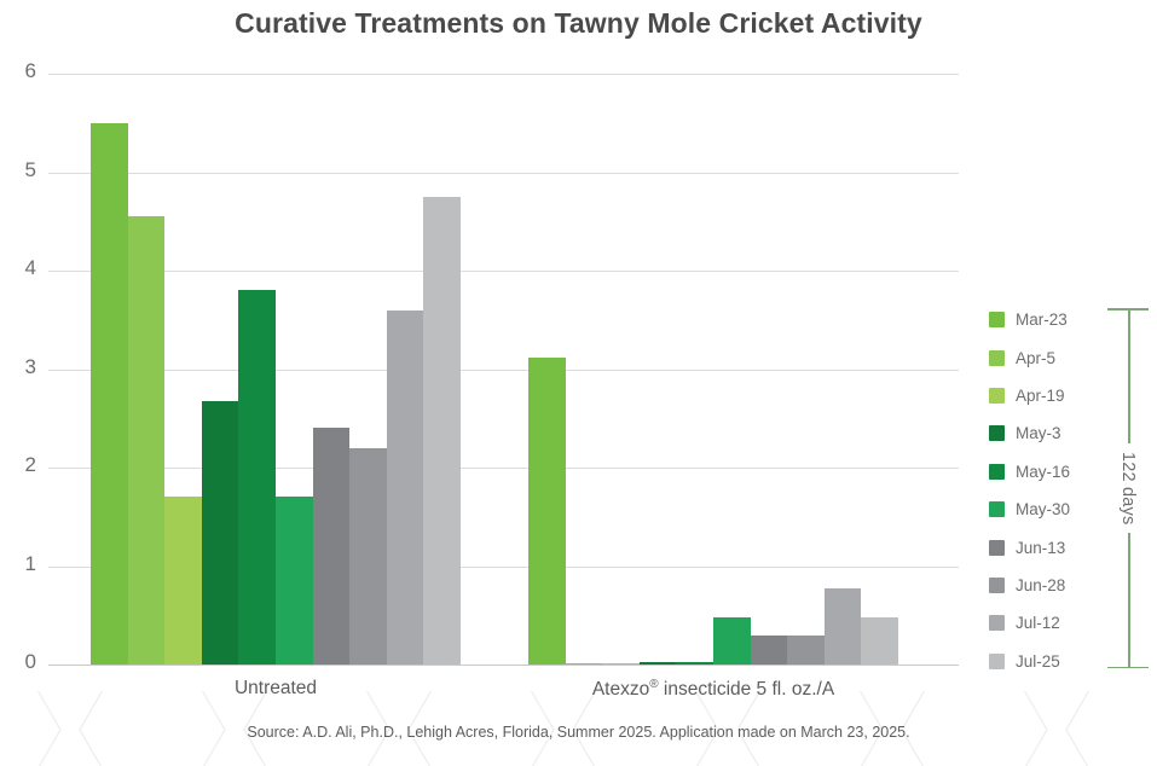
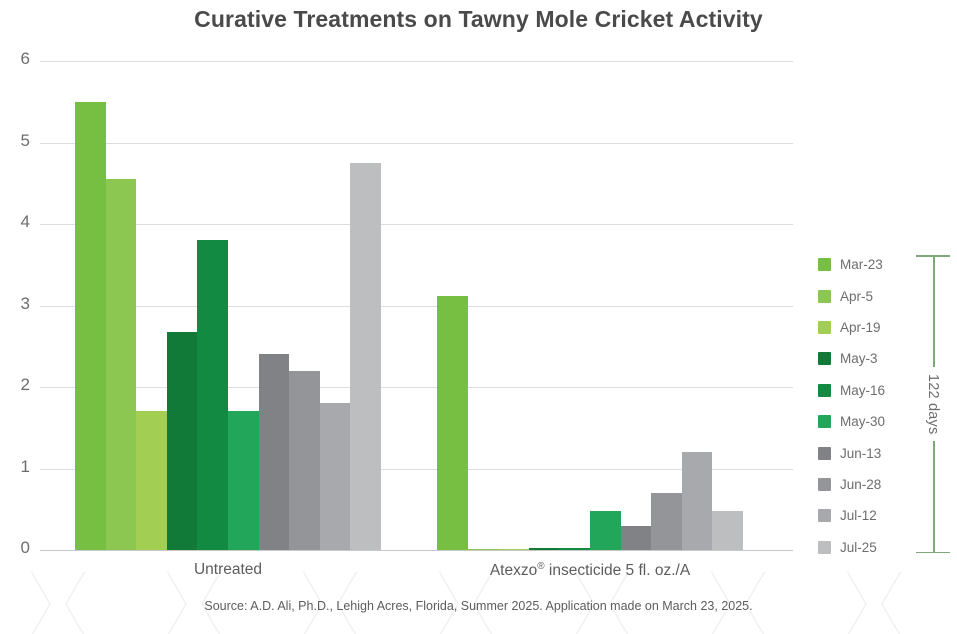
Jul-12/Untreated: 3.6 -> 1.8
Jun-28/Atexzo® insecticide 5 fl. oz./A: 0.3 -> 0.7
Jul-12/Atexzo® insecticide 5 fl. oz./A: 0.8 -> 1.2
